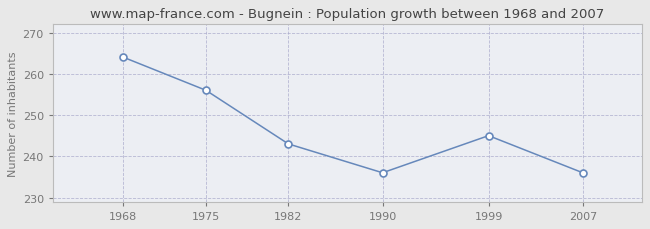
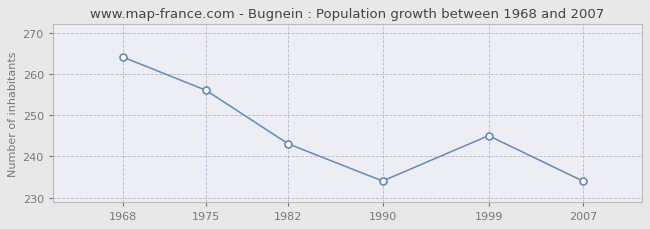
1990: 236 -> 234
2007: 236 -> 234
